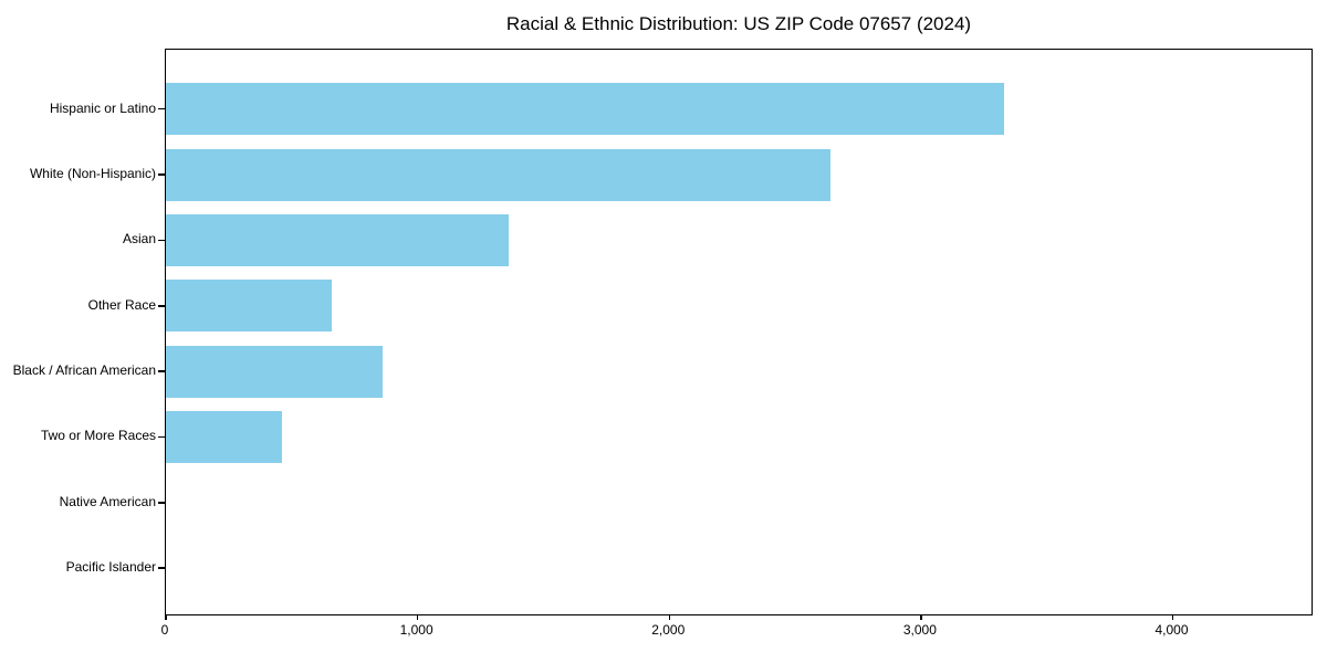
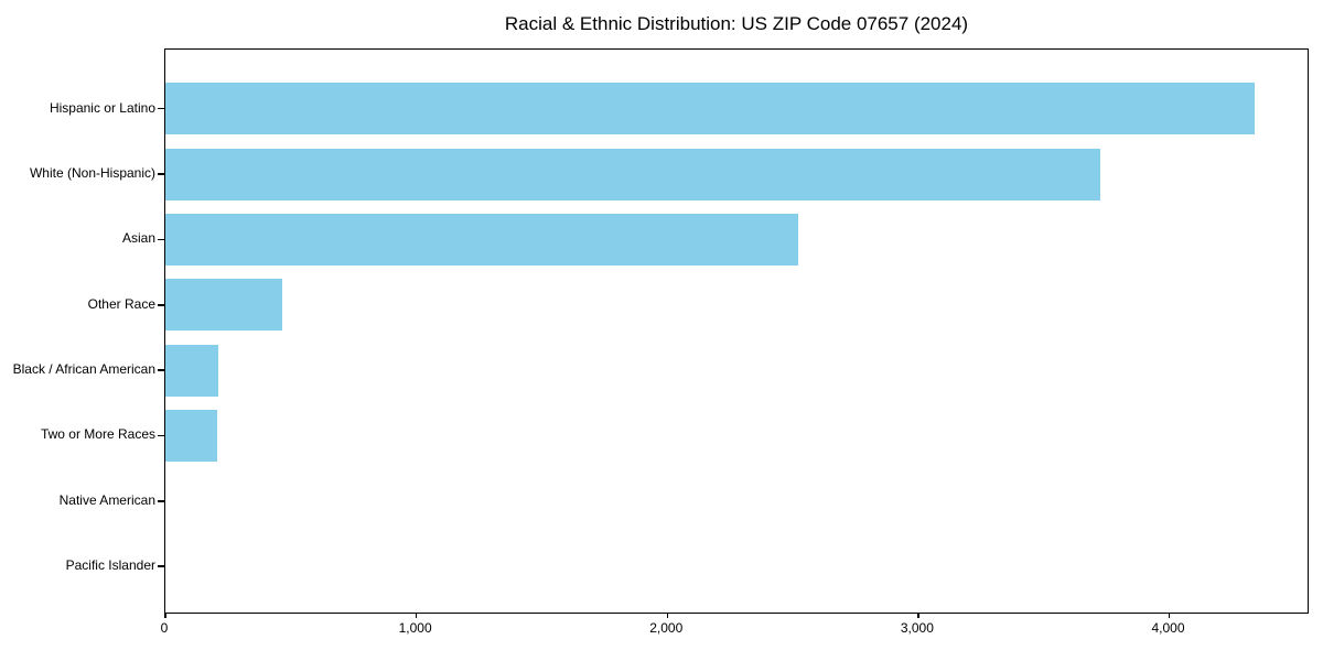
Hispanic or Latino: 3330 -> 4340
White (Non-Hispanic): 2640 -> 3720
Asian: 1360 -> 2520
Other Race: 660 -> 460
Black / African American: 860 -> 210
Two or More Races: 460 -> 200
